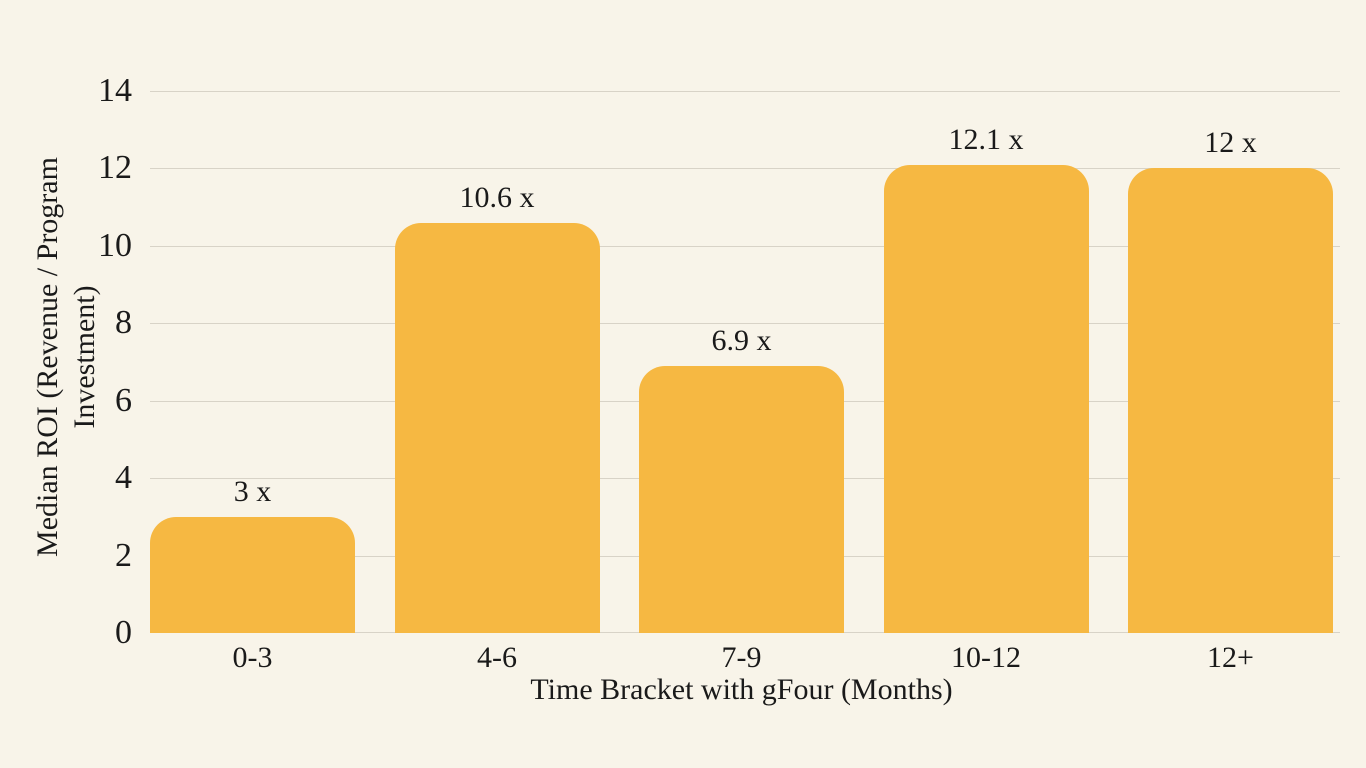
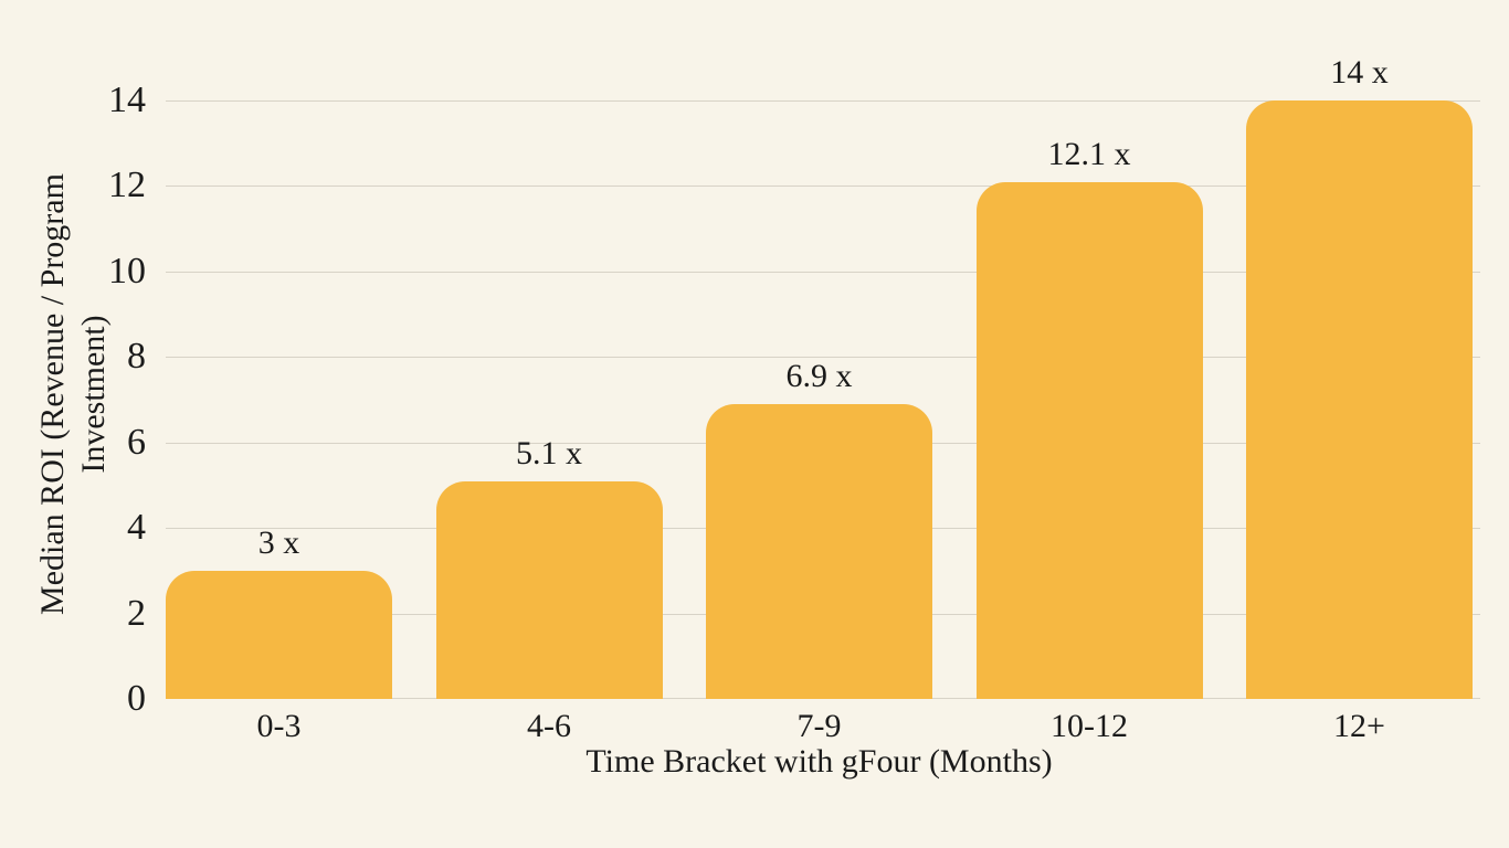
4-6: 10.6 -> 5.1
12+: 12 -> 14
